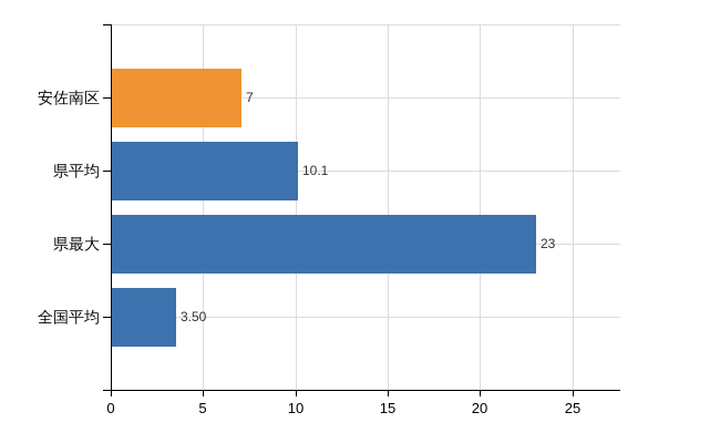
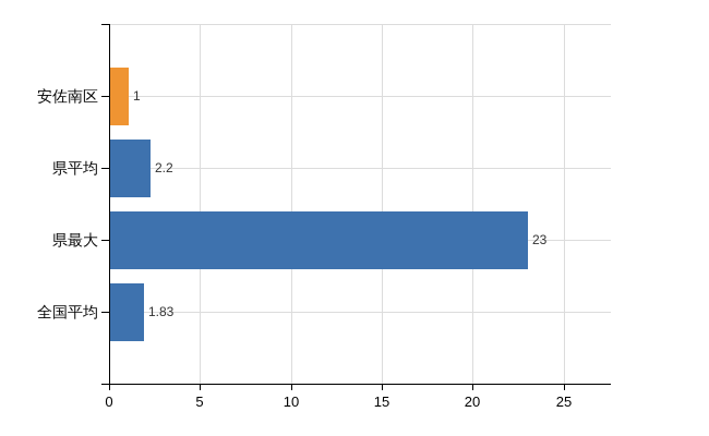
安佐南区: 7 -> 1
県平均: 10.1 -> 2.2
全国平均: 3.50 -> 1.83
